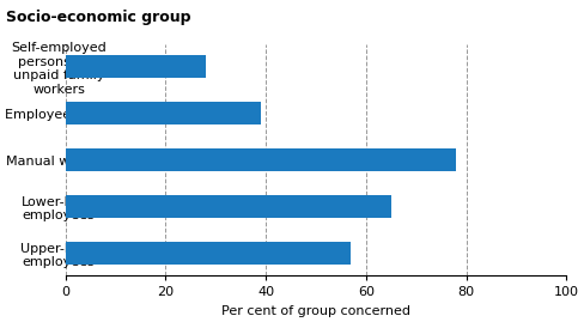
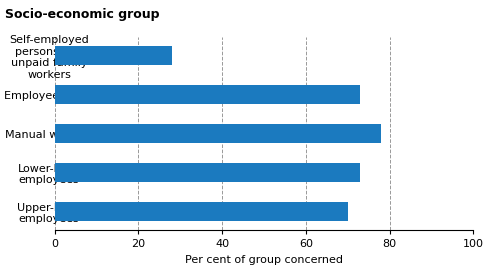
Employees total: 39 -> 73
Lower-level employees: 65 -> 73
Upper-level employees: 57 -> 70
